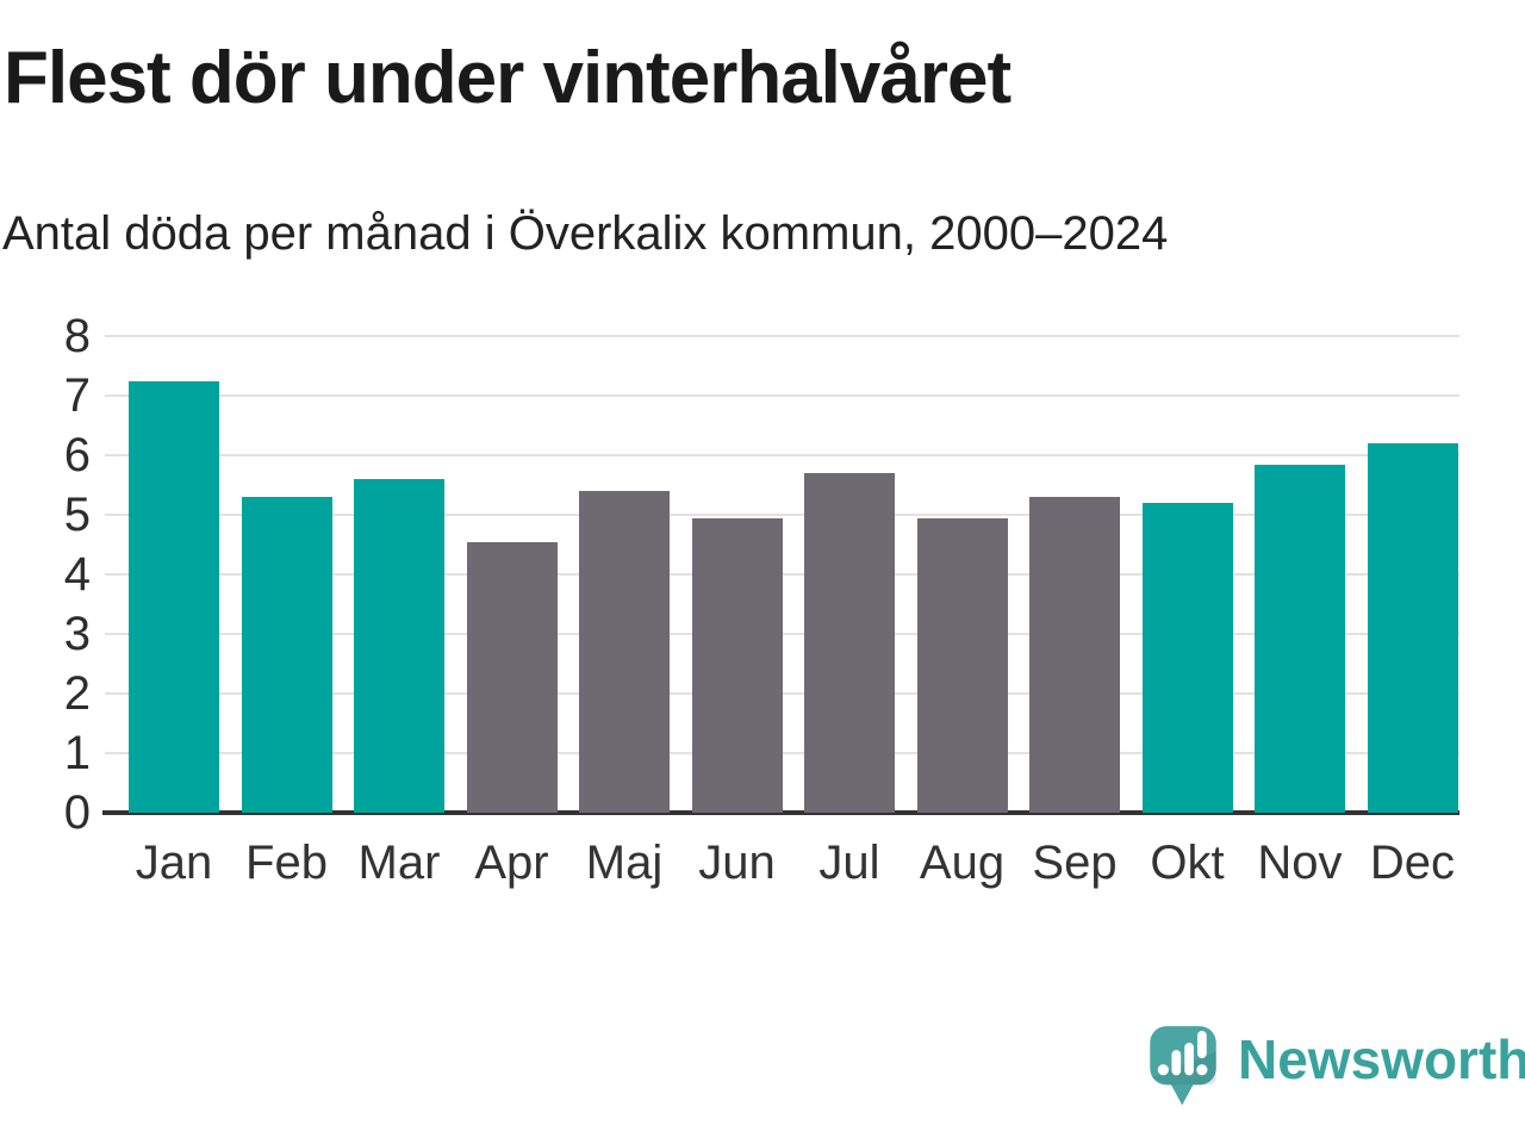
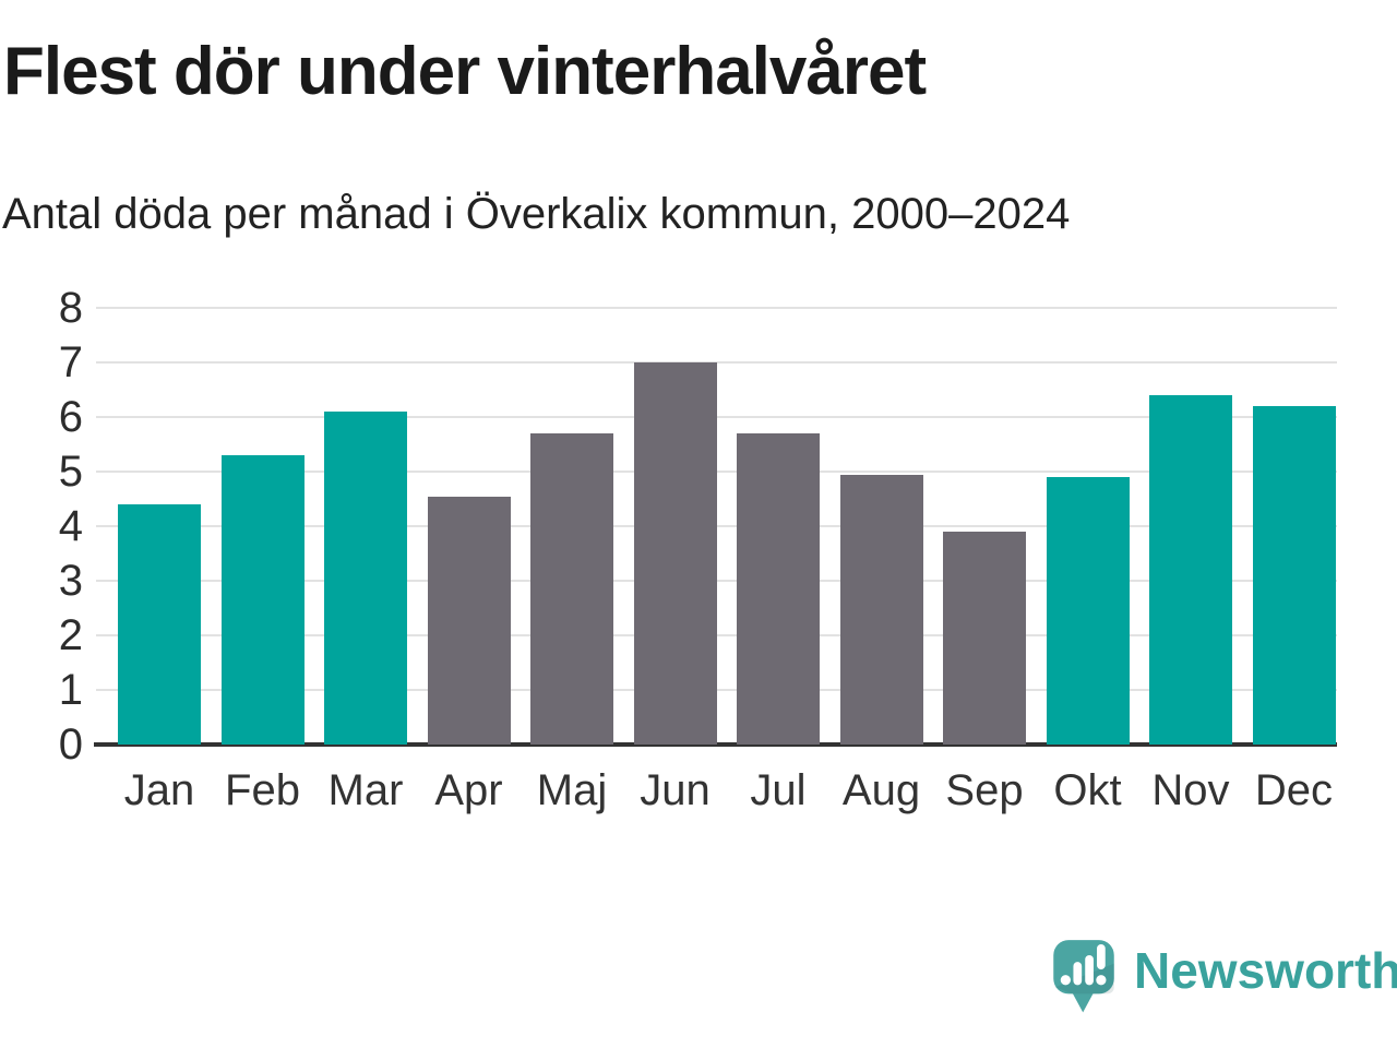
Jan: 7.2 -> 4.4
Mar: 5.6 -> 6.1
Maj: 5.4 -> 5.7
Jun: 5.0 -> 7.0
Sep: 5.3 -> 3.9
Okt: 5.2 -> 4.9
Nov: 5.8 -> 6.4
